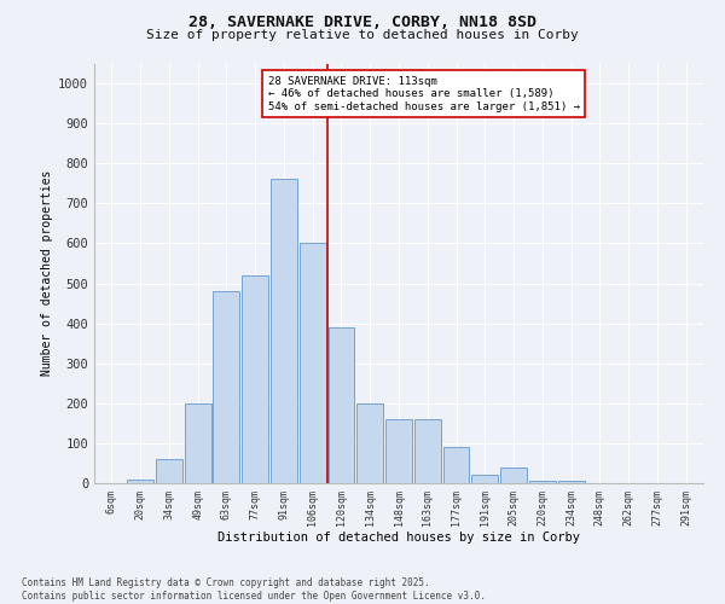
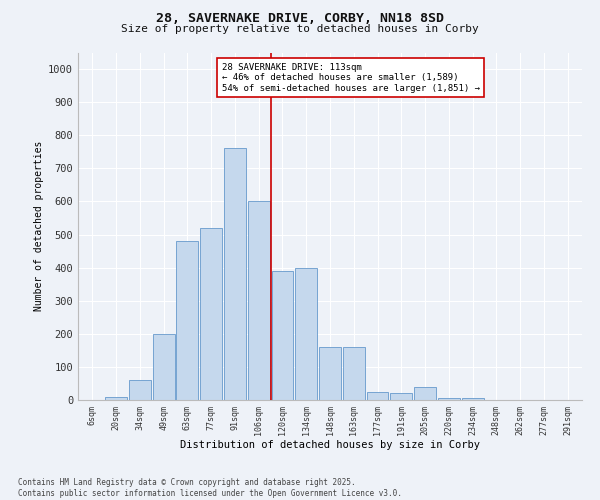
134sqm: 200 -> 400
177sqm: 90 -> 25
